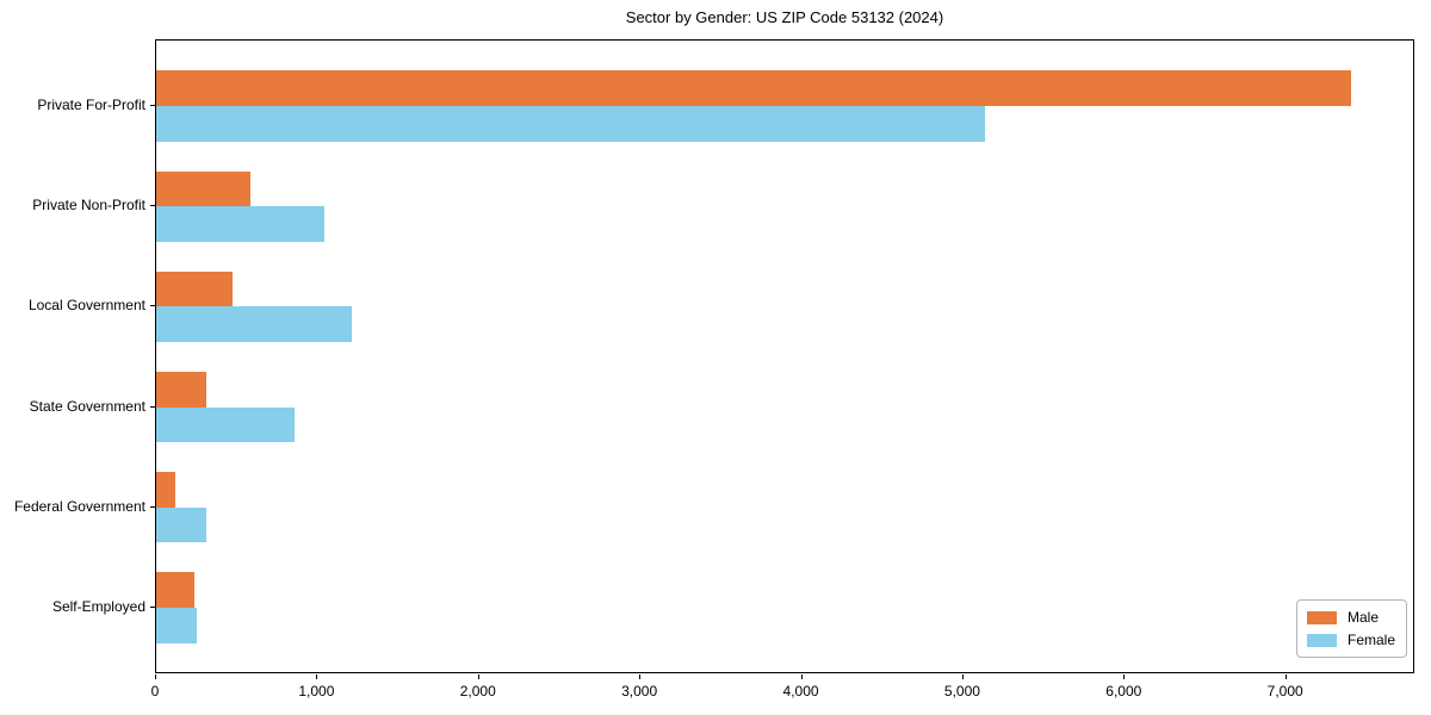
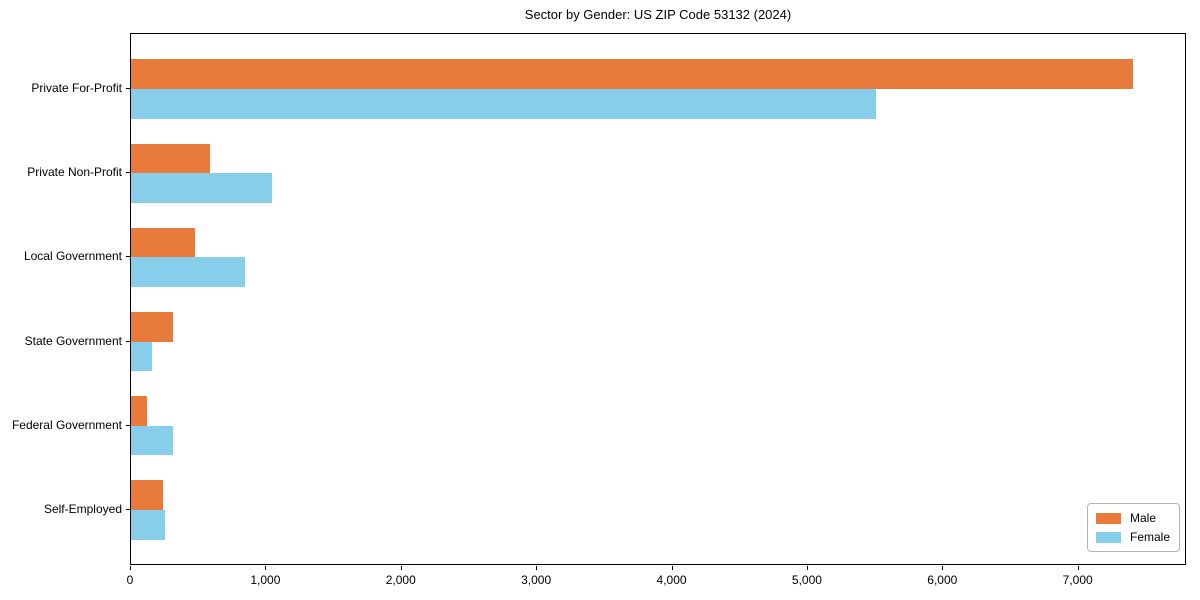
Female/Private For-Profit: 5130 -> 5500
Female/Local Government: 1210 -> 840
Female/State Government: 860 -> 160
